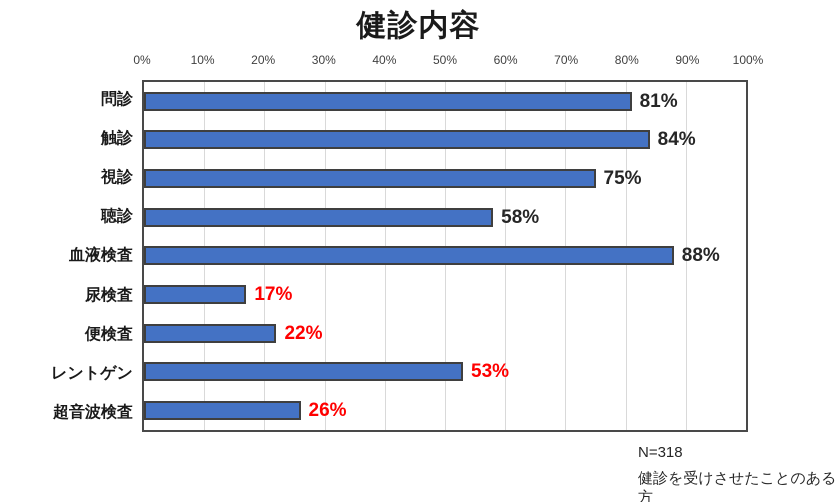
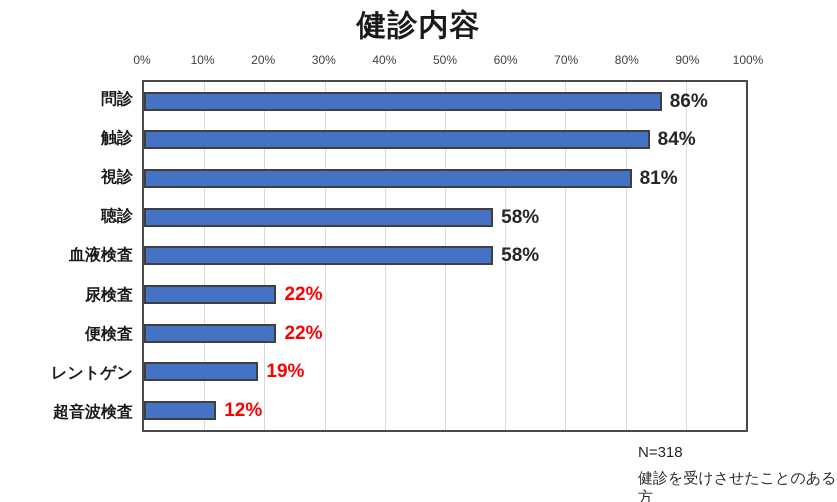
問診: 81% -> 86%
視診: 75% -> 81%
血液検査: 88% -> 58%
尿検査: 17% -> 22%
レントゲン: 53% -> 19%
超音波検査: 26% -> 12%
